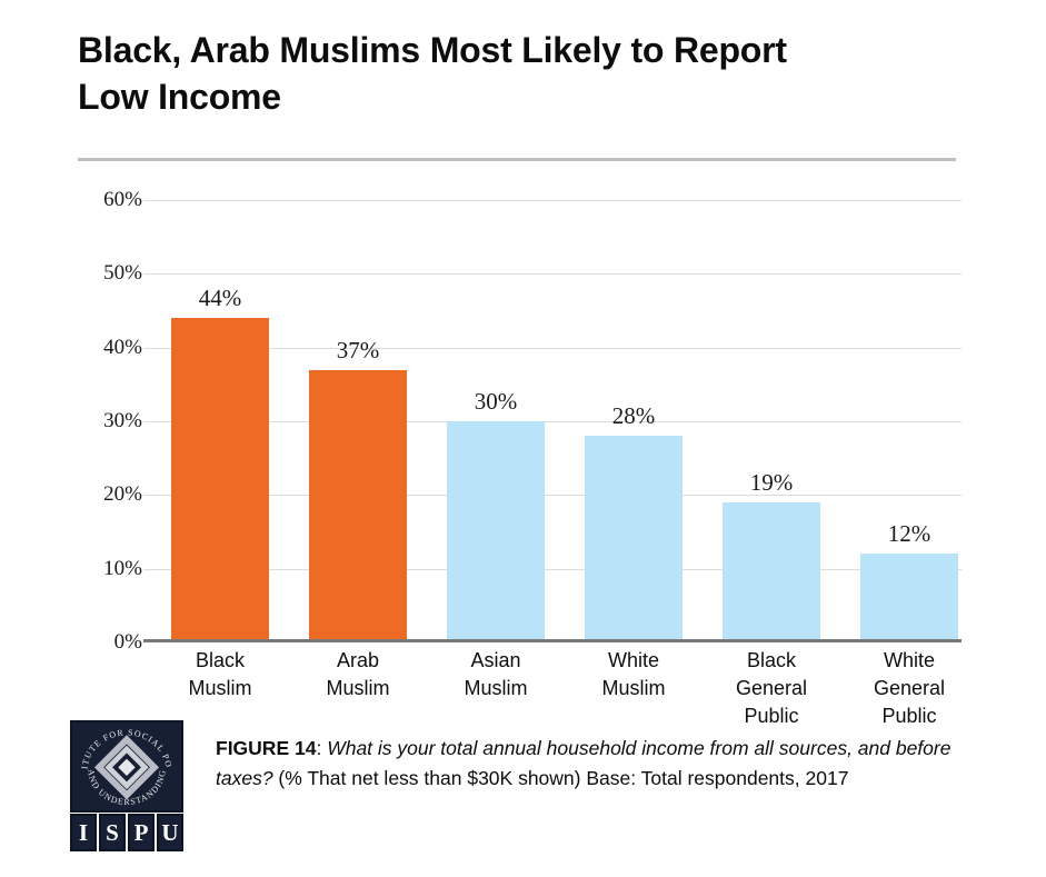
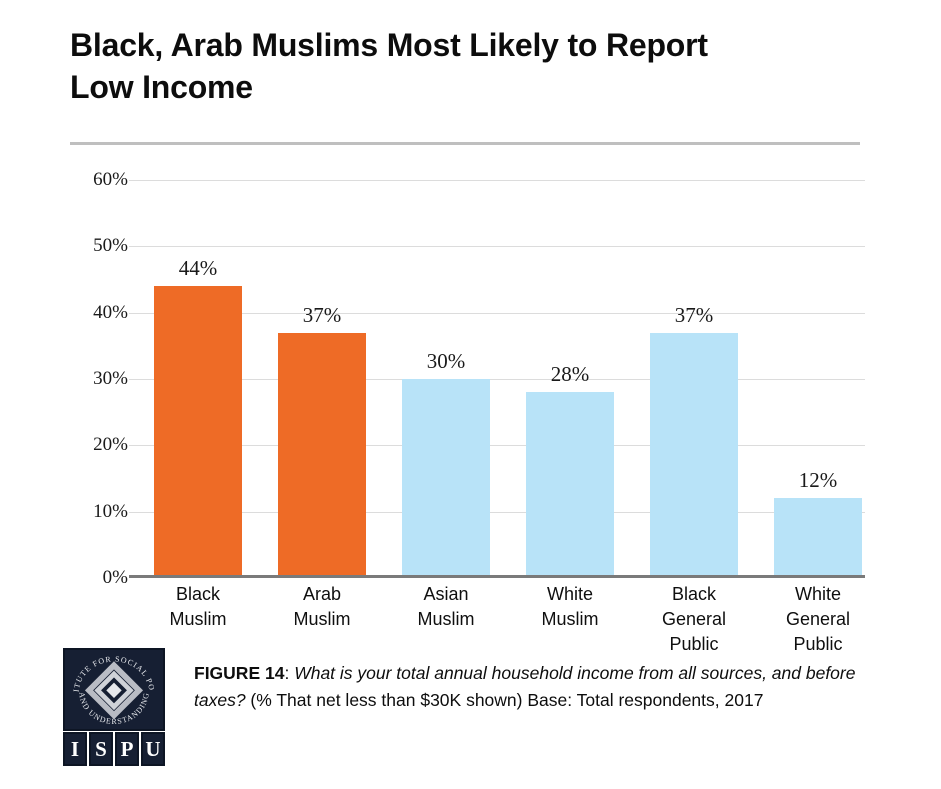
Black General Public: 19% -> 37%
